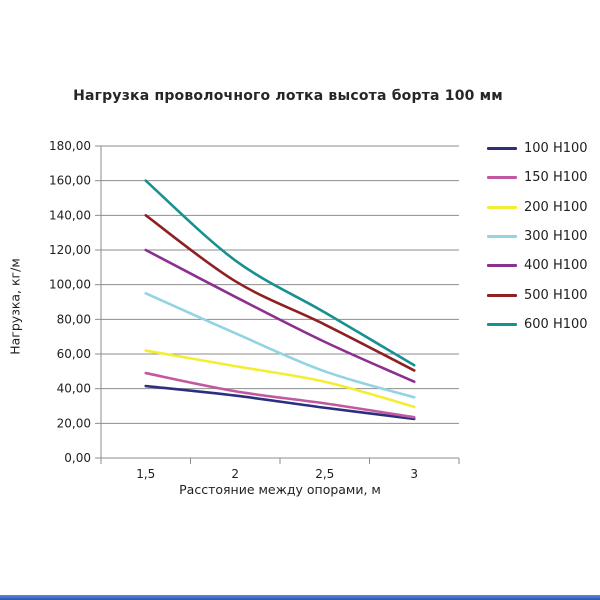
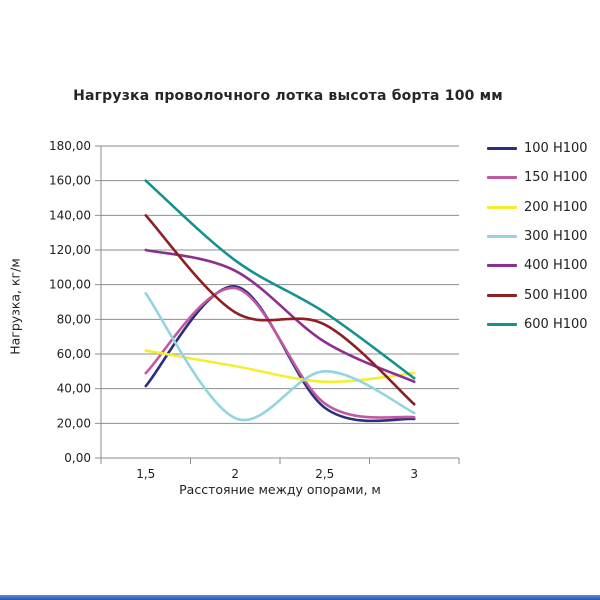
100 Н100/2: 36 -> 99
150 Н100/2: 38 -> 98
300 Н100/2: 72 -> 23
400 Н100/2: 93 -> 108
500 Н100/2: 102 -> 84
200 Н100/3: 30 -> 49
300 Н100/3: 35 -> 26
500 Н100/3: 50 -> 31
600 Н100/3: 54 -> 46
